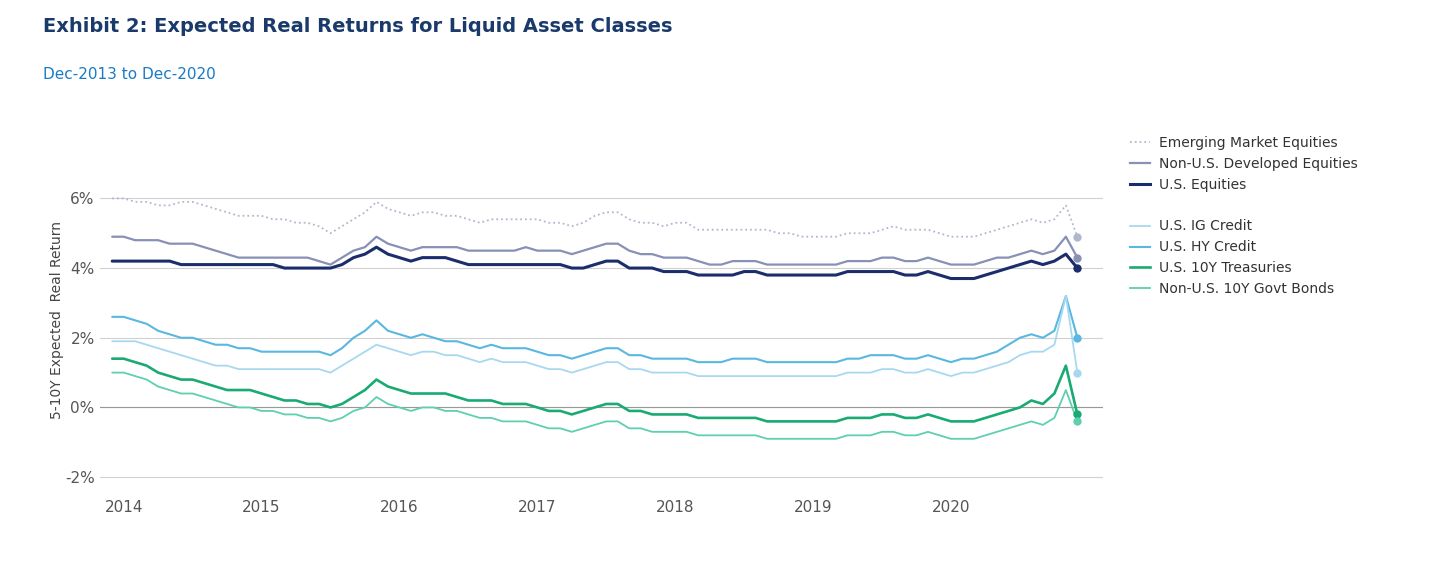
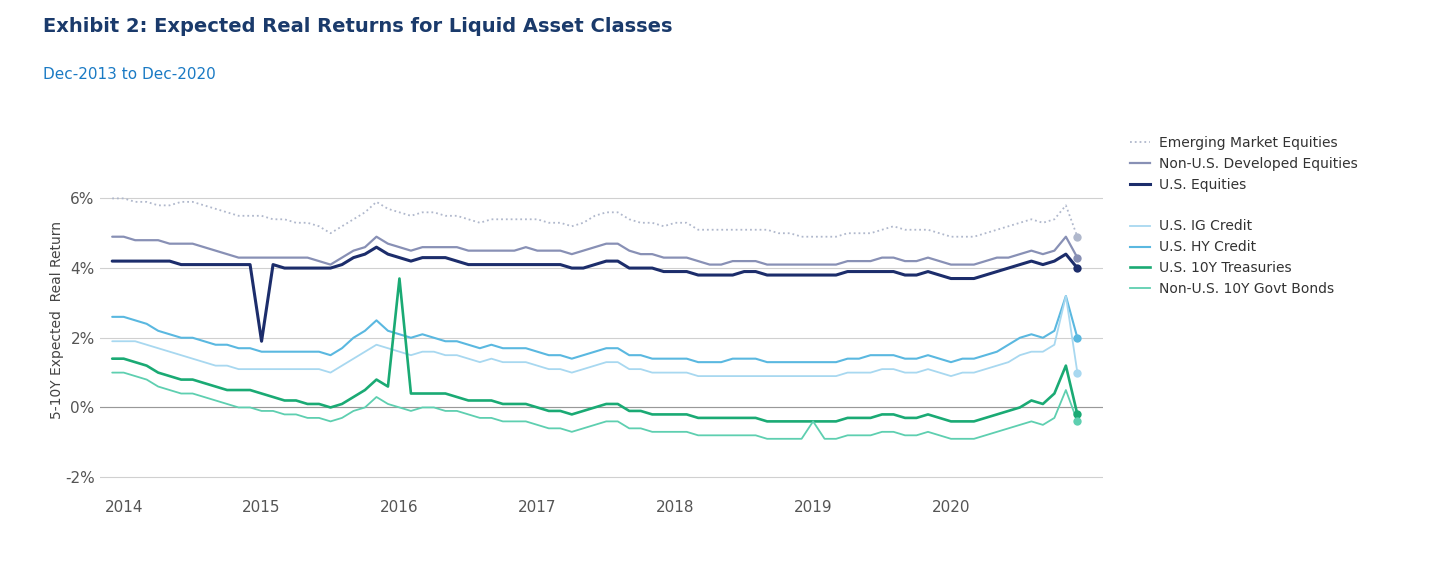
U.S. Equities/2015: 4.1% -> 1.9%
U.S. 10Y Treasuries/2016: 0.5% -> 3.7%
Non-U.S. 10Y Govt Bonds/2019: -0.9% -> -0.4%
